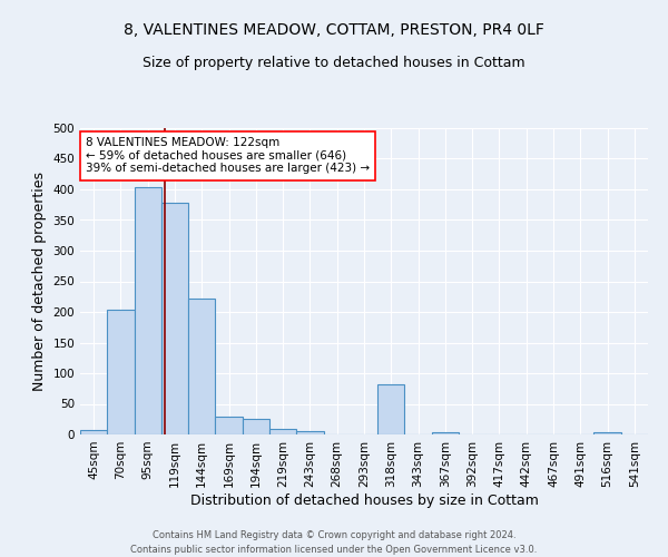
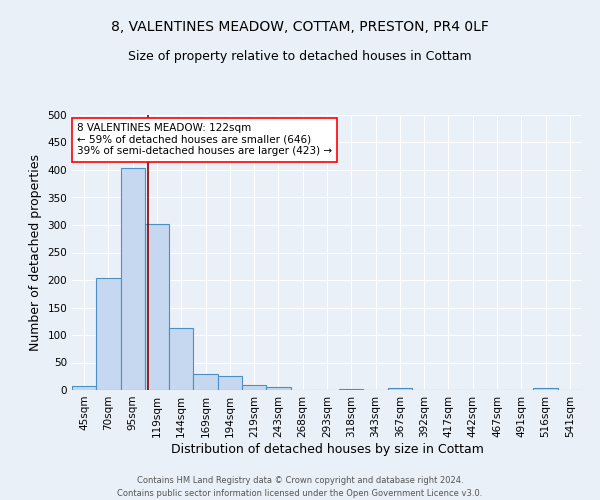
119sqm: 378 -> 302
144sqm: 222 -> 112
318sqm: 82 -> 2
